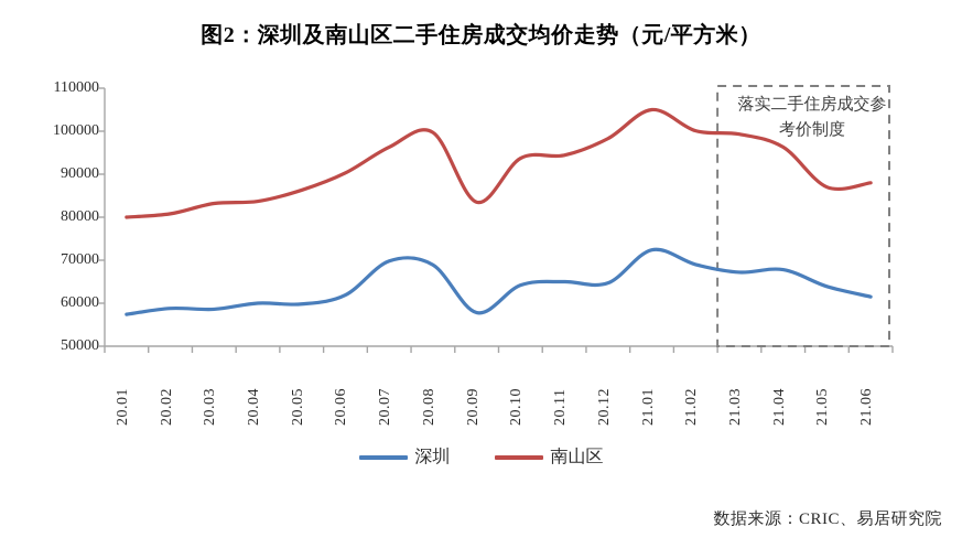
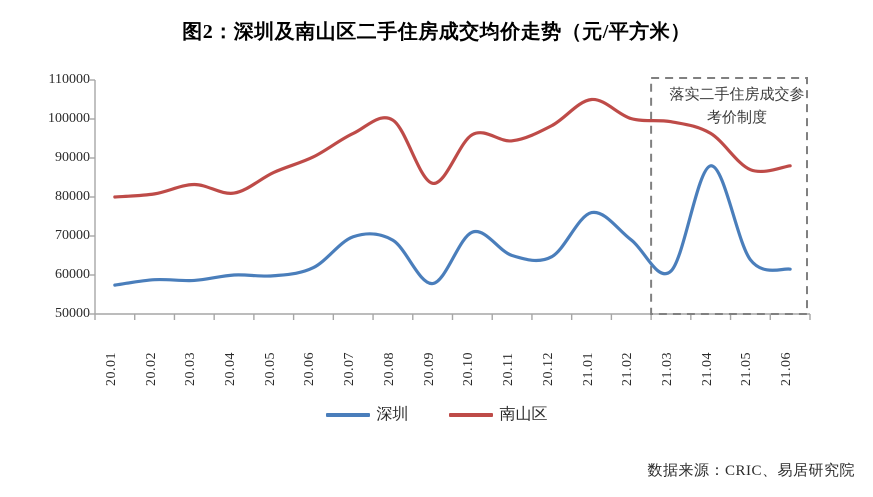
南山区/20.04: 84000 -> 81000
深圳/20.10: 64000 -> 71000
南山区/20.10: 94000 -> 96000
深圳/21.01: 72000 -> 76000
深圳/21.03: 67000 -> 61000
深圳/21.04: 68000 -> 88000
